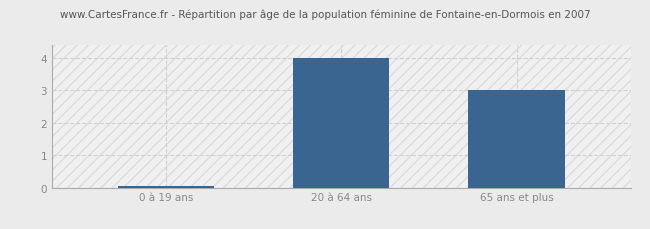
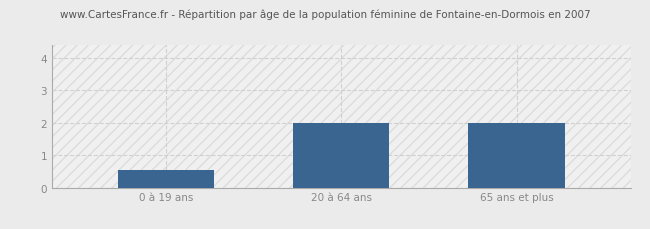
0 à 19 ans: 0.05 -> 0.55
20 à 64 ans: 4.00 -> 2.00
65 ans et plus: 3.00 -> 2.00
